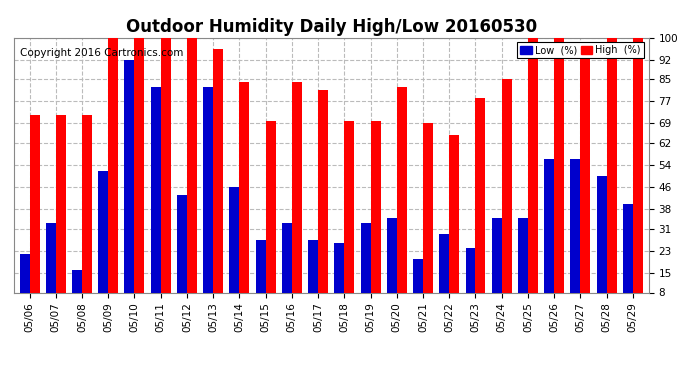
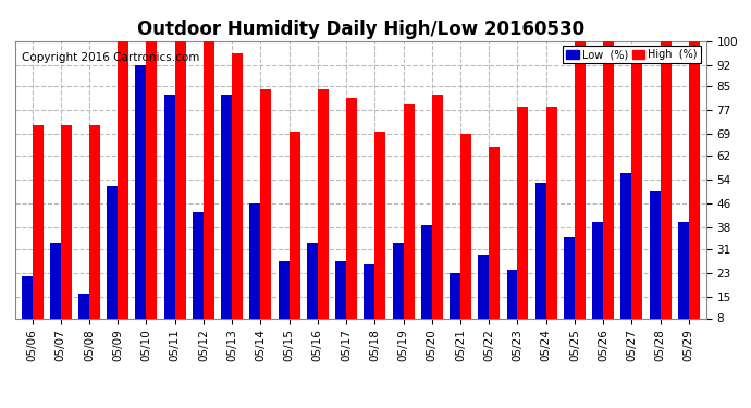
High (%)/05/19: 70 -> 79
Low (%)/05/20: 35 -> 39
Low (%)/05/21: 20 -> 23
Low (%)/05/24: 35 -> 53
High (%)/05/24: 85 -> 78
Low (%)/05/26: 56 -> 40
